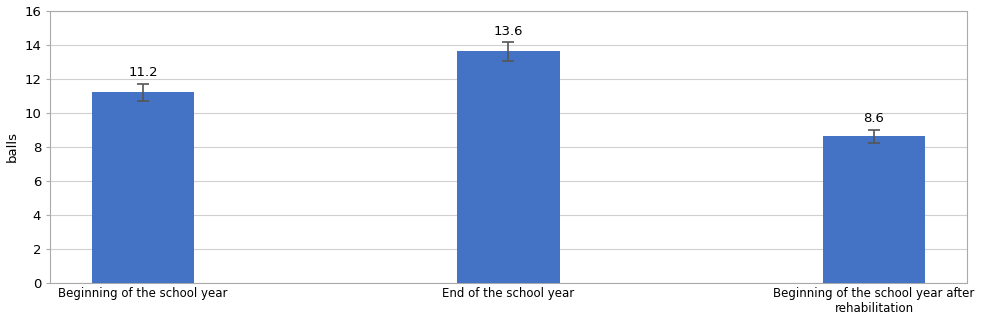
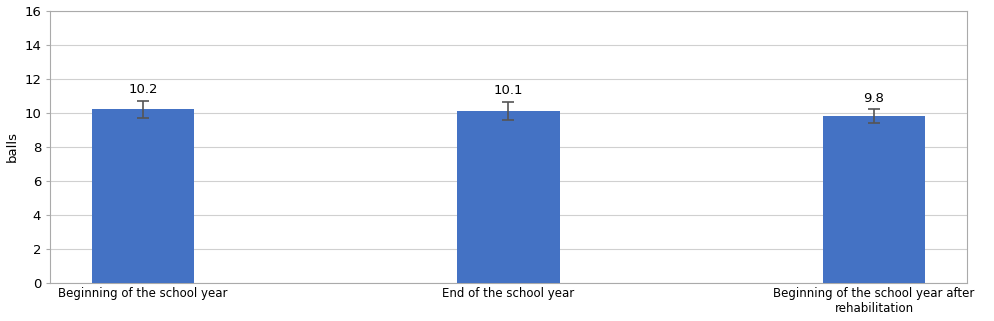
Beginning of the school year: 11.2 -> 10.2
End of the school year: 13.6 -> 10.1
Beginning of the school year after rehabilitation: 8.6 -> 9.8
